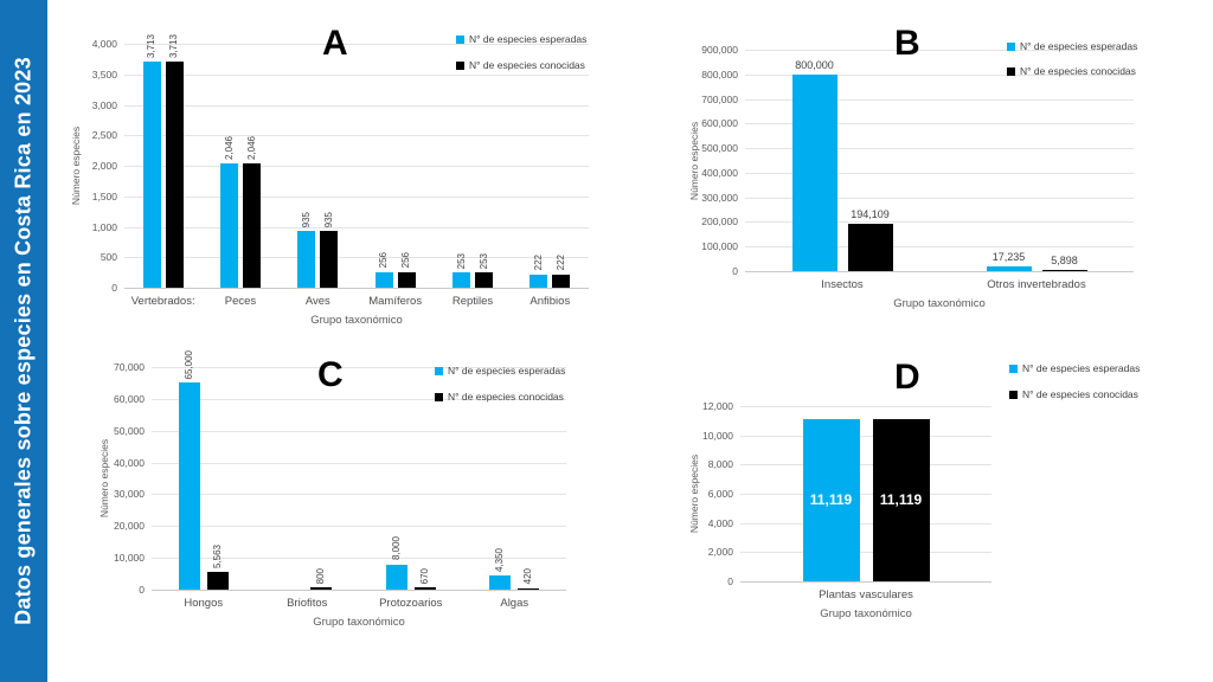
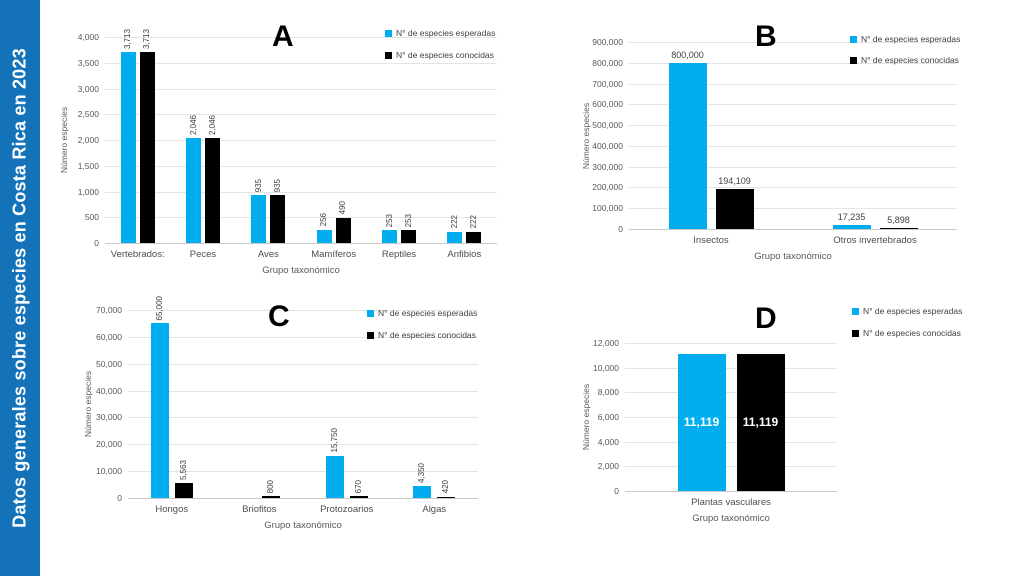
A/N° de especies conocidas/Mamíferos: 256 -> 490
C/N° de especies esperadas/Protozoarios: 8,000 -> 15,750
